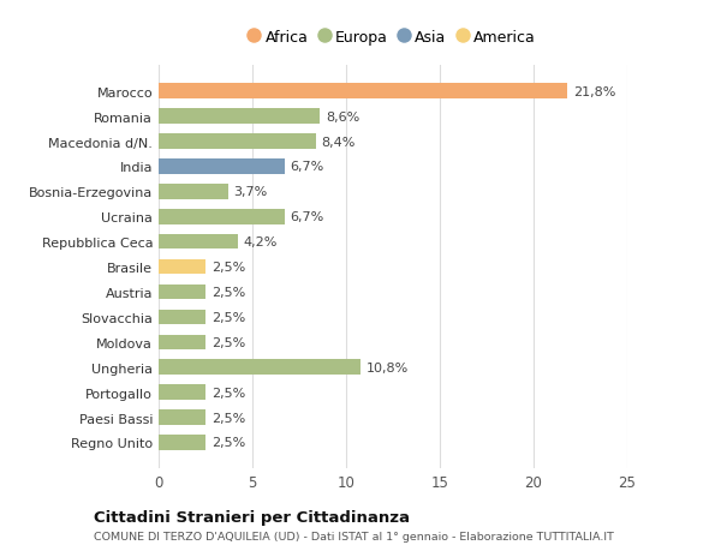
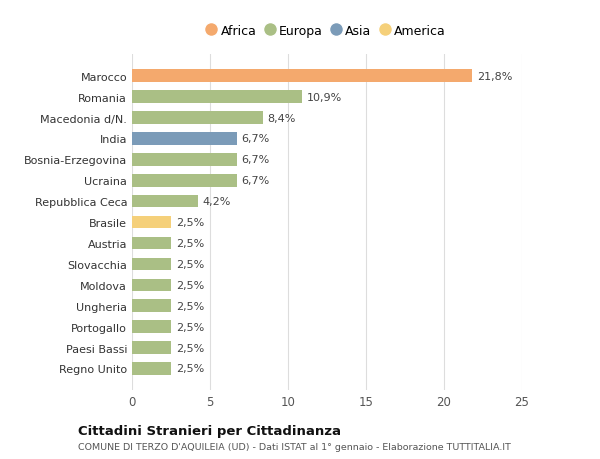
Romania: 8,6% -> 10,9%
Bosnia-Erzegovina: 3,7% -> 6,7%
Ungheria: 10,8% -> 2,5%
